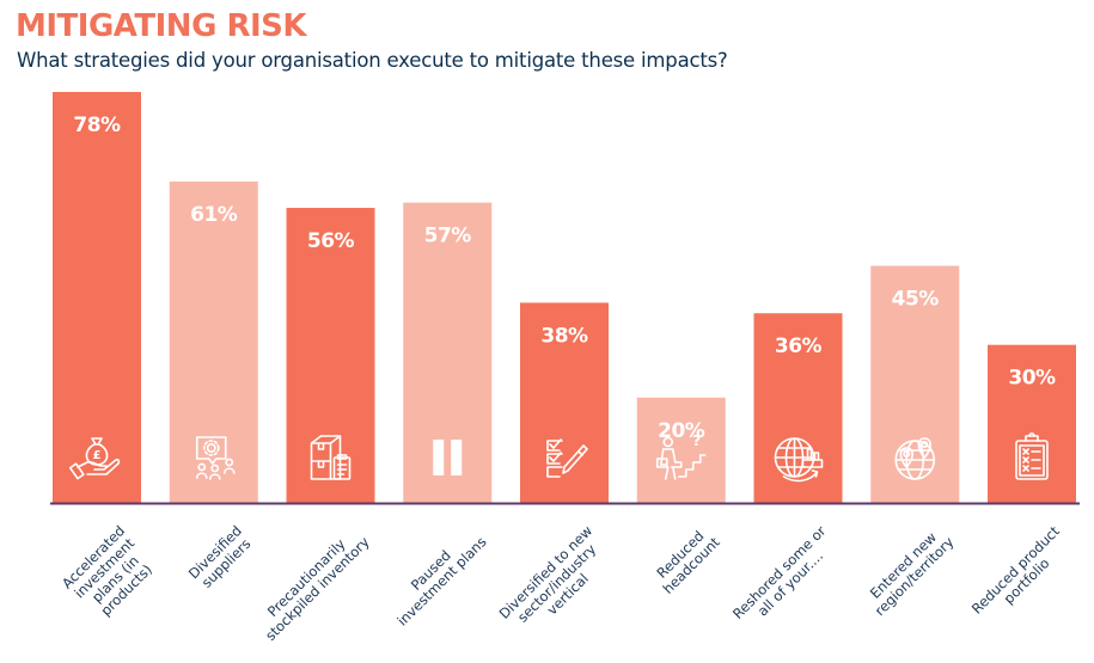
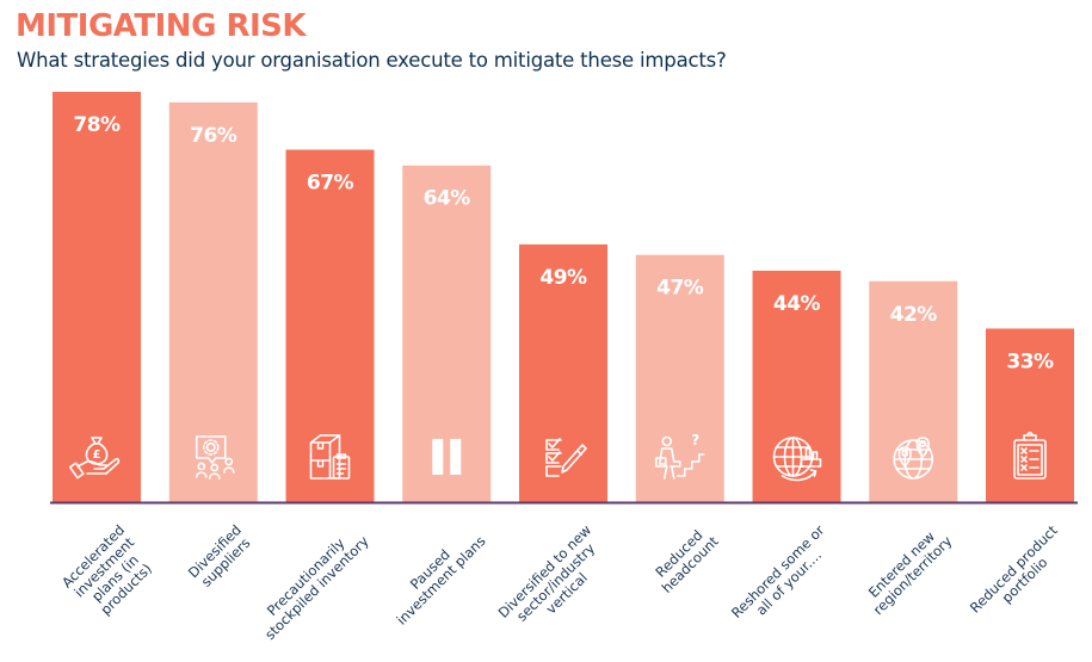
Divesified suppliers: 61% -> 76%
Precautionarily stockpiled inventory: 56% -> 67%
Paused investment plans: 57% -> 64%
Diversified to new sector/industry vertical: 38% -> 49%
Reduced headcount: 20% -> 47%
Reshored some or all of your....: 36% -> 44%
Entered new region/territory: 45% -> 42%
Reduced product portfolio: 30% -> 33%
